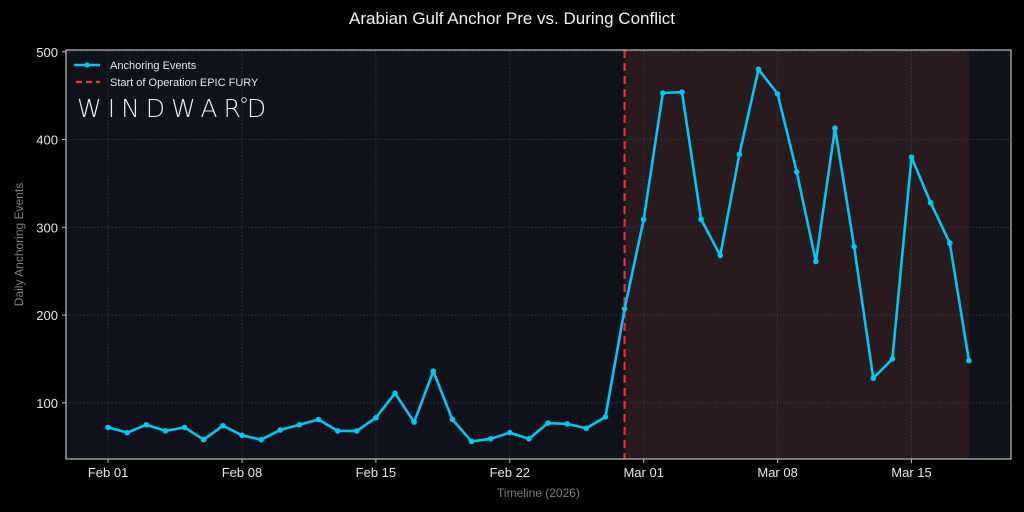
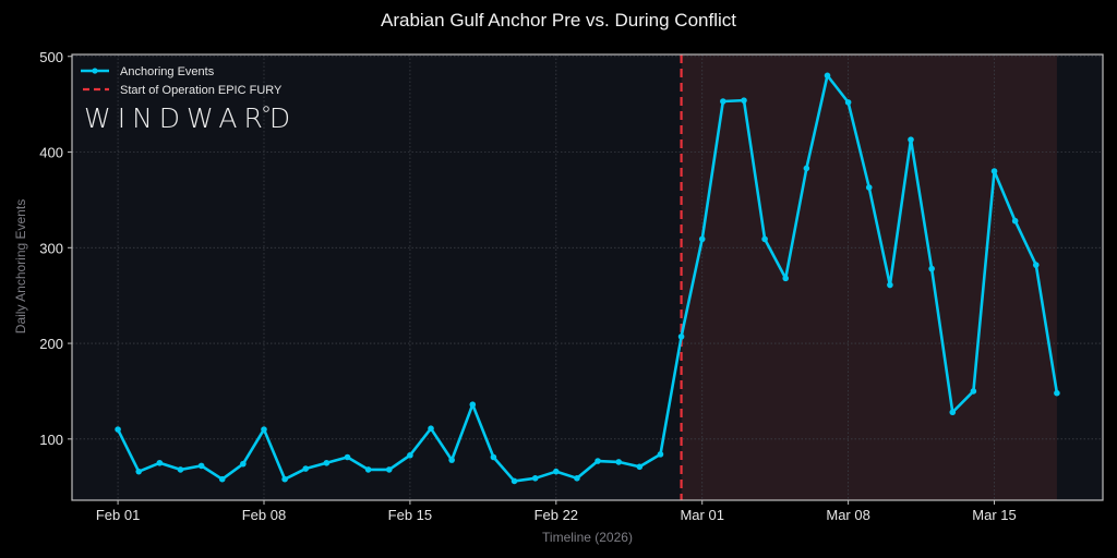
Feb 01: 70 -> 110
Feb 08: 60 -> 110
